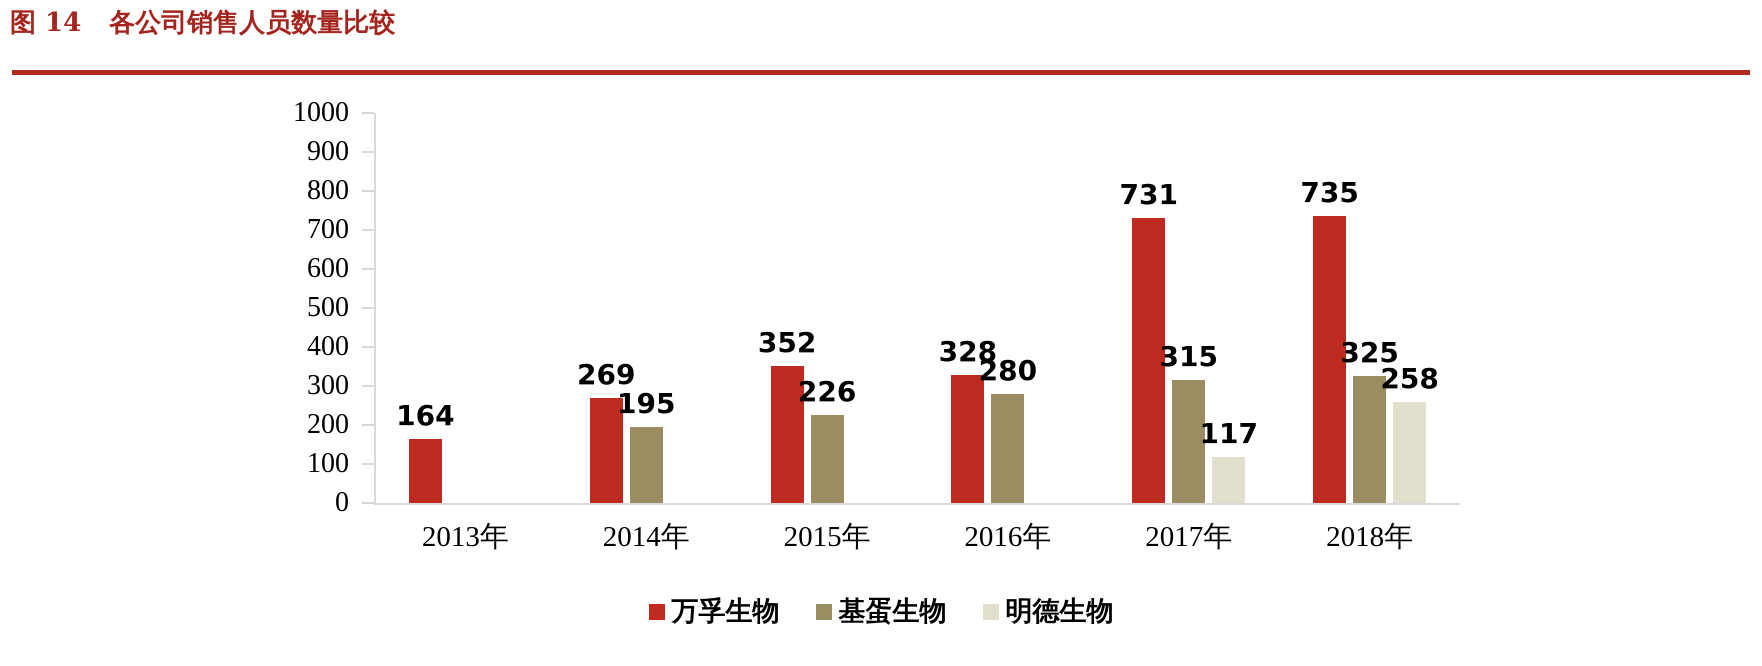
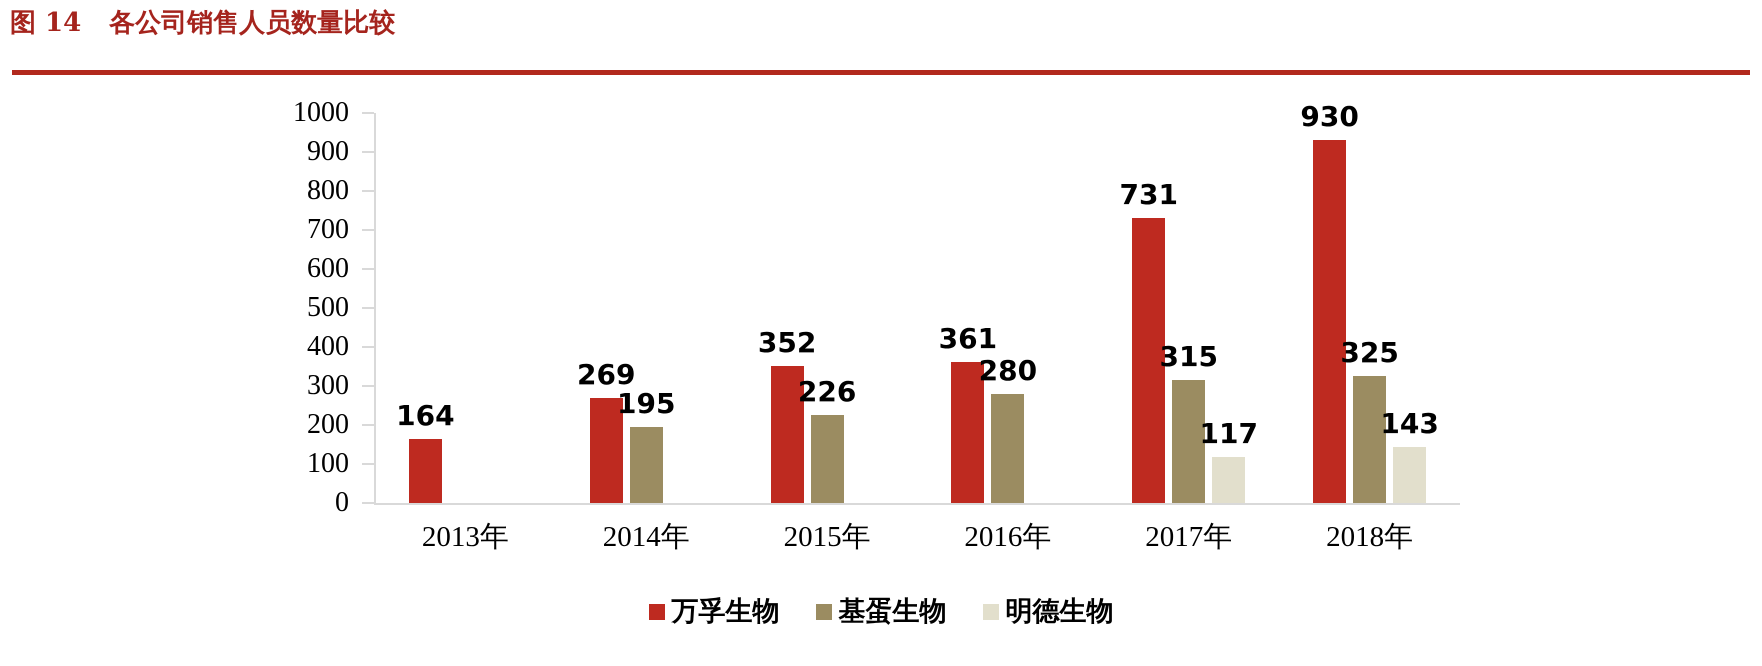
万孚生物/2016年: 328 -> 361
万孚生物/2018年: 735 -> 930
明德生物/2018年: 258 -> 143
